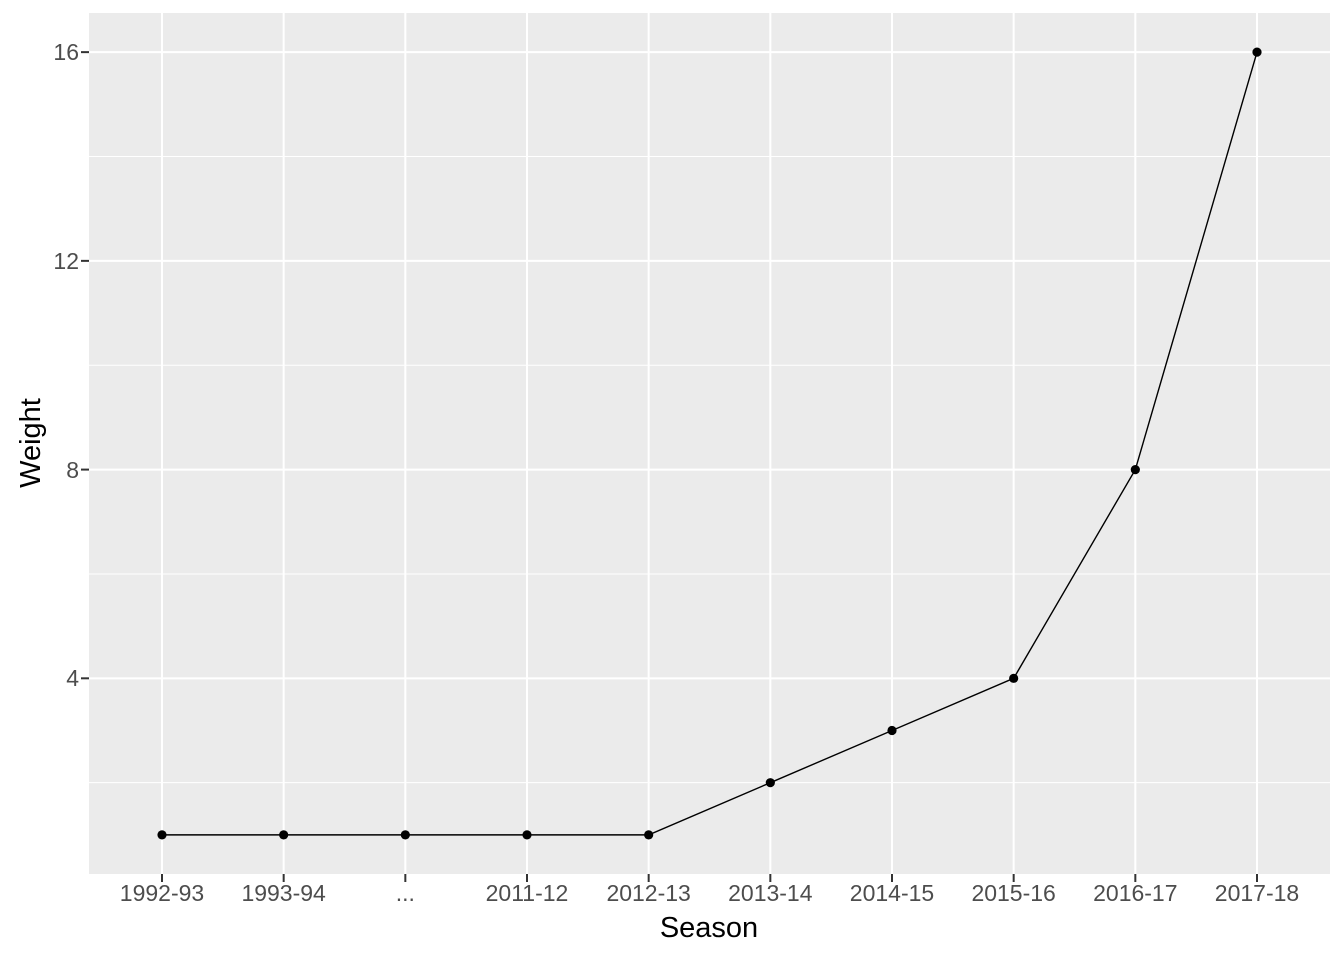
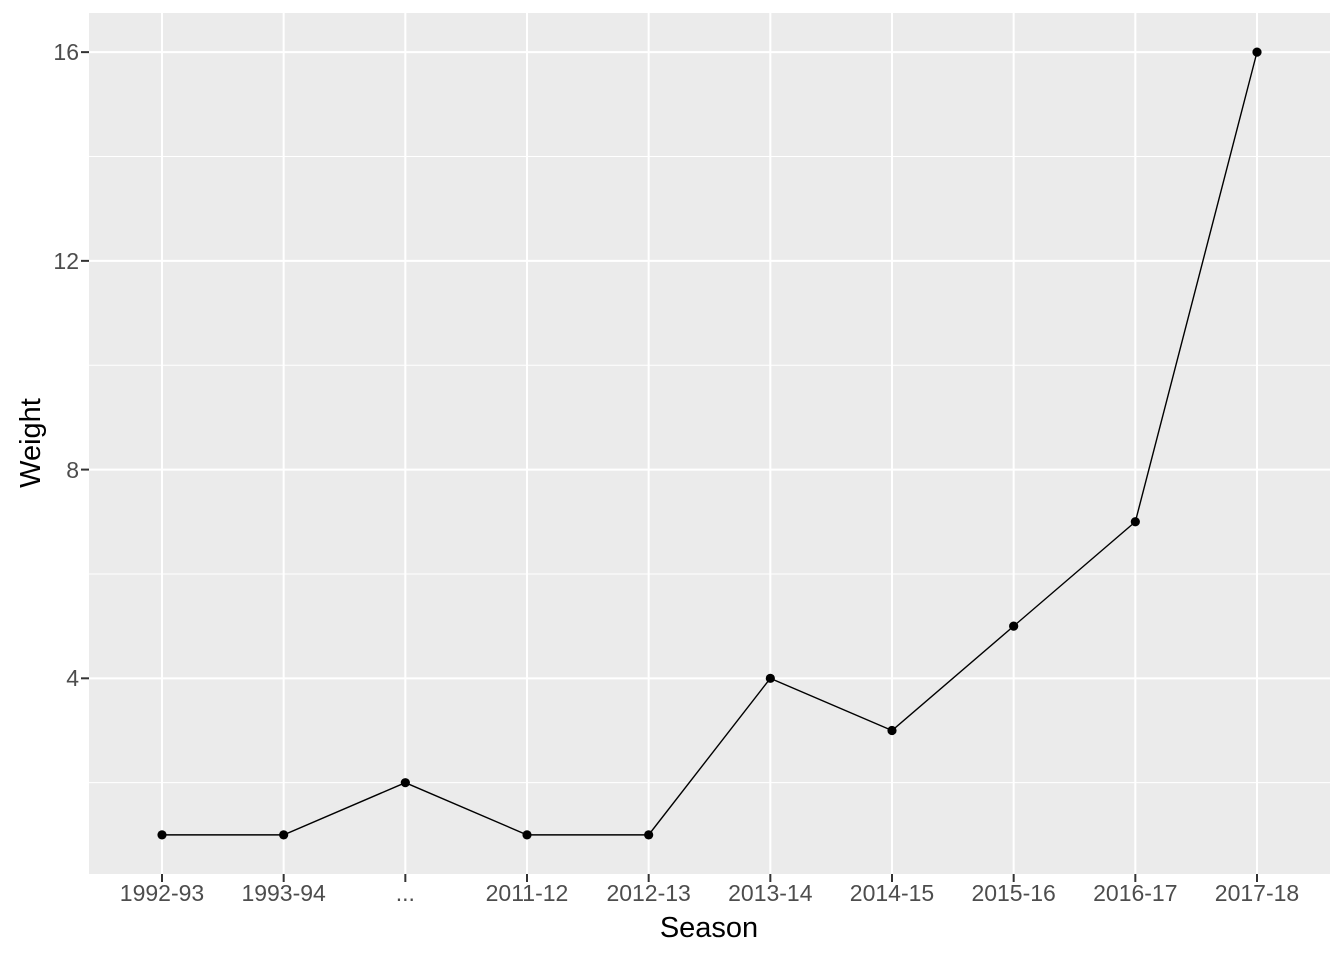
...: 1 -> 2
2013-14: 2 -> 4
2015-16: 4 -> 5
2016-17: 8 -> 7
